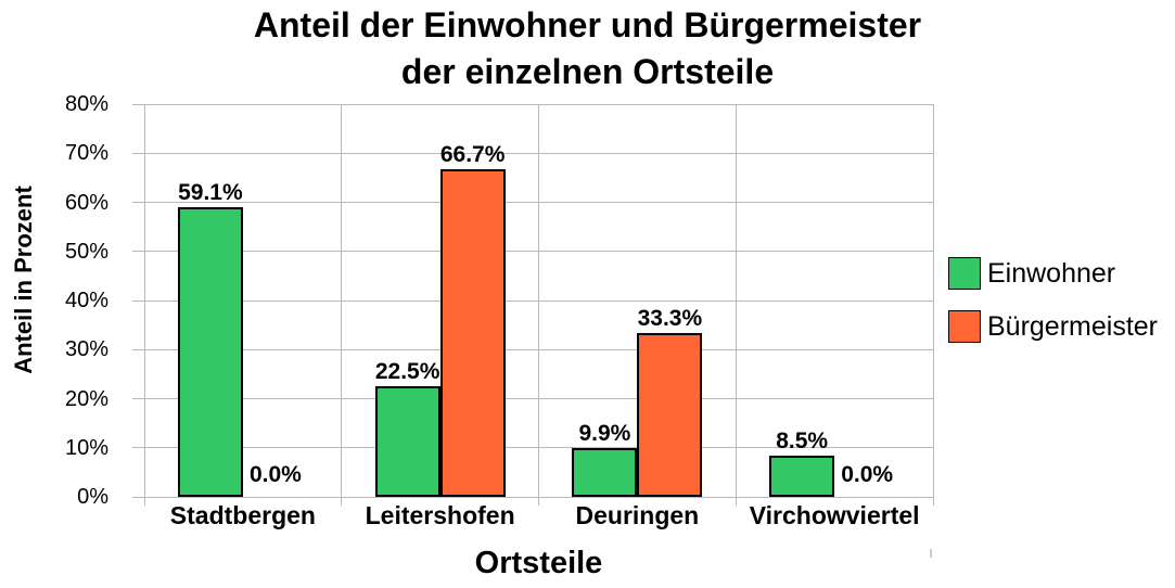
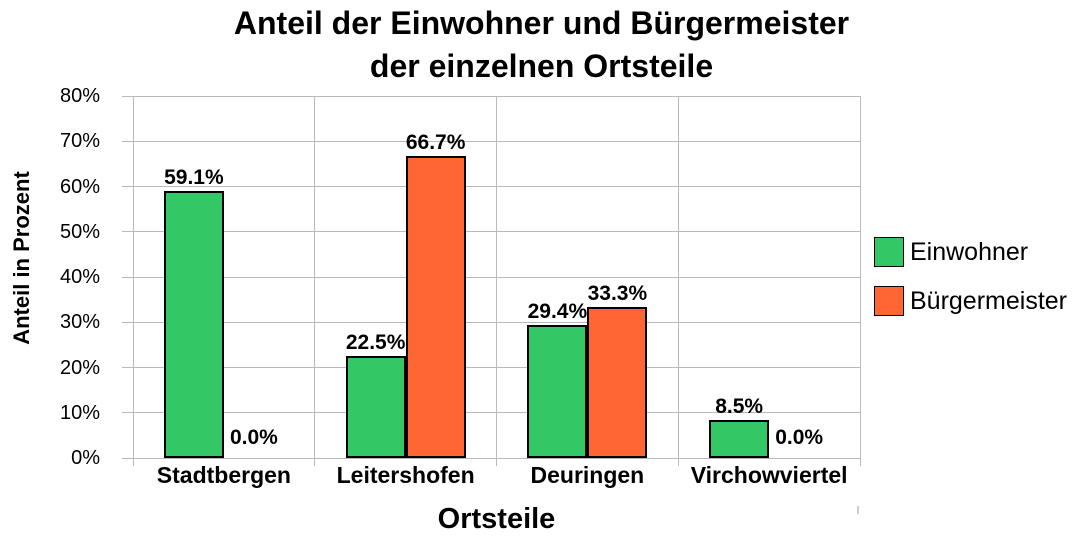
Einwohner/Deuringen: 9.9% -> 29.4%
